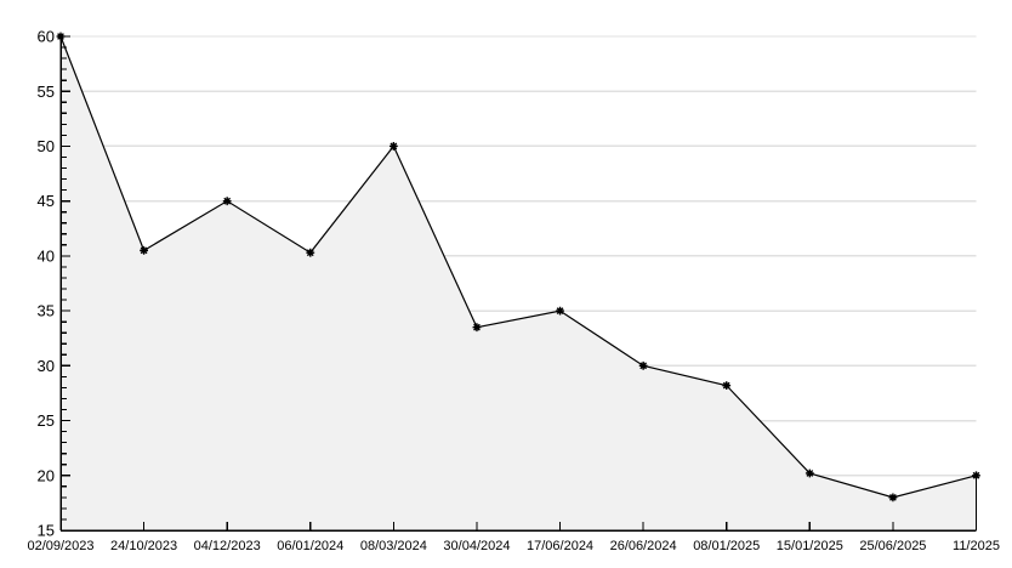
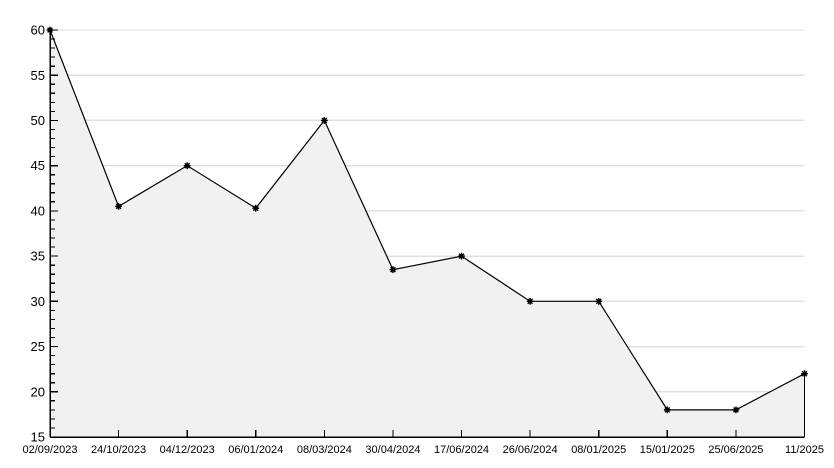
08/01/2025: 28 -> 30
15/01/2025: 20 -> 18
11/2025: 20 -> 22
